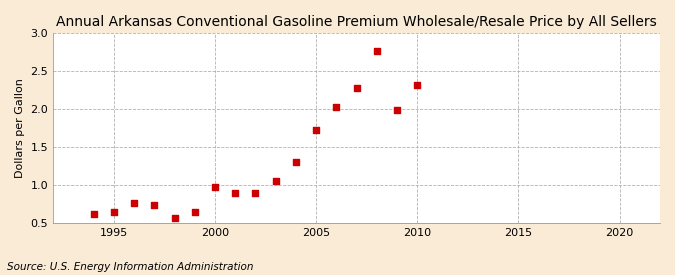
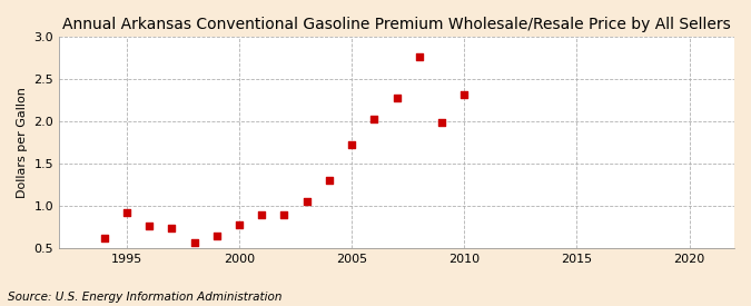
1995: 0.65 -> 0.92
2000: 0.98 -> 0.78
